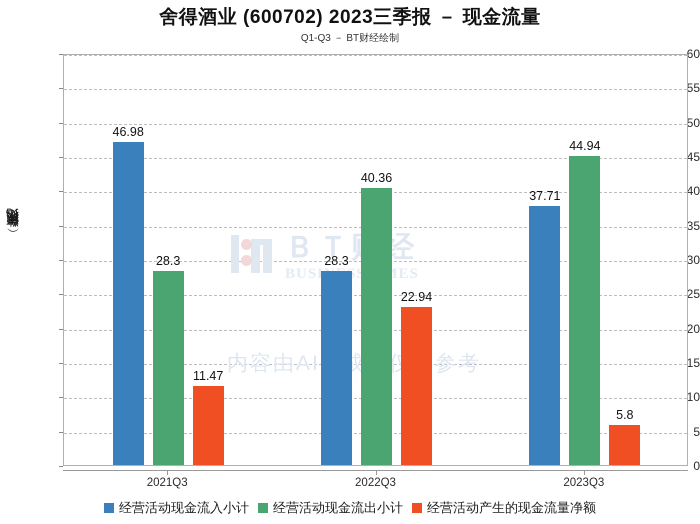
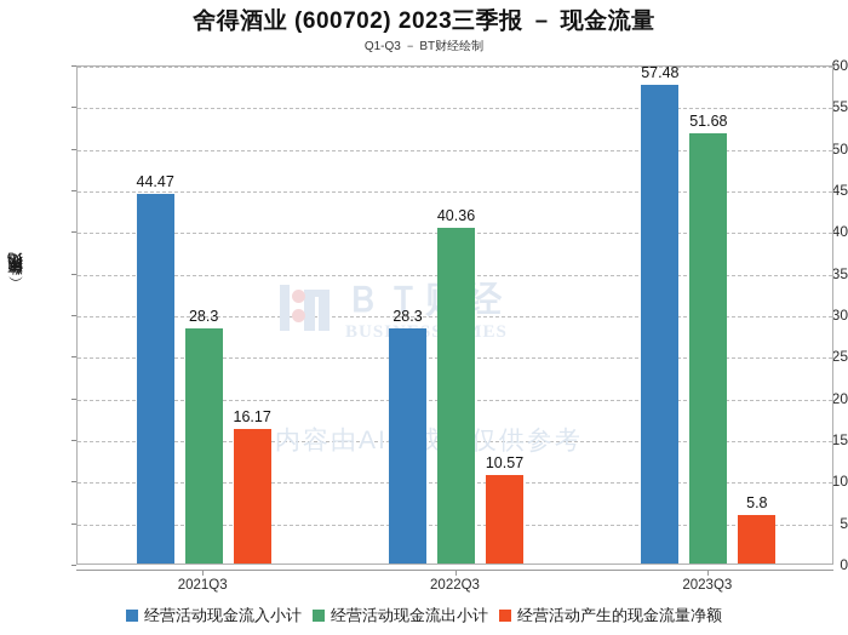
经营活动现金流入小计/2021Q3: 46.98 -> 44.47
经营活动产生的现金流量净额/2021Q3: 11.47 -> 16.17
经营活动产生的现金流量净额/2022Q3: 22.94 -> 10.57
经营活动现金流入小计/2023Q3: 37.71 -> 57.48
经营活动现金流出小计/2023Q3: 44.94 -> 51.68
